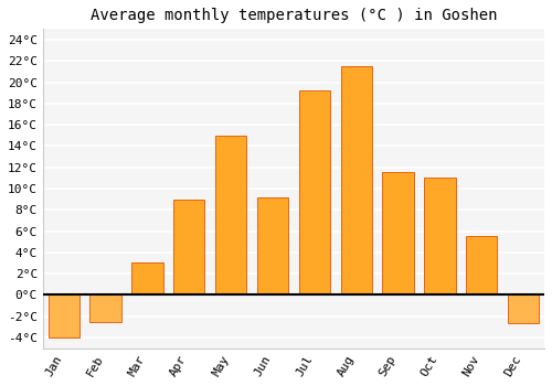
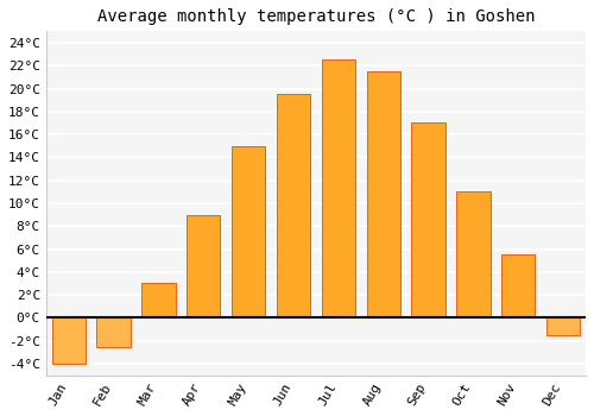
Jun: 9.2°C -> 19.5°C
Jul: 19.2°C -> 22.5°C
Sep: 11.6°C -> 17.0°C
Dec: -2.6°C -> -1.5°C
